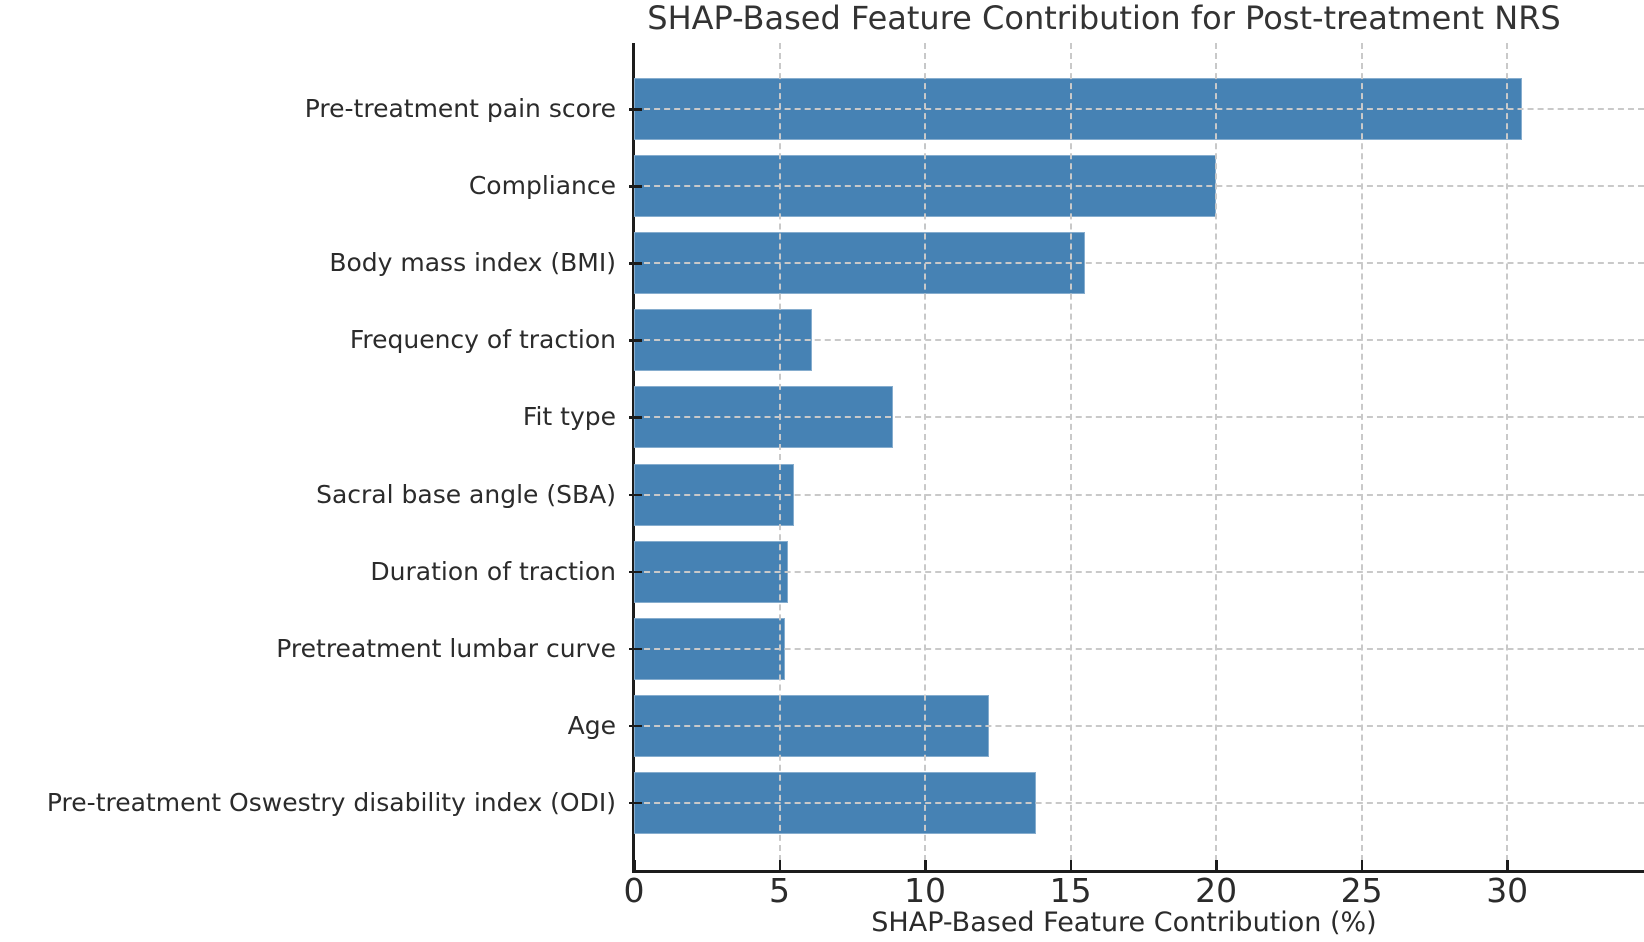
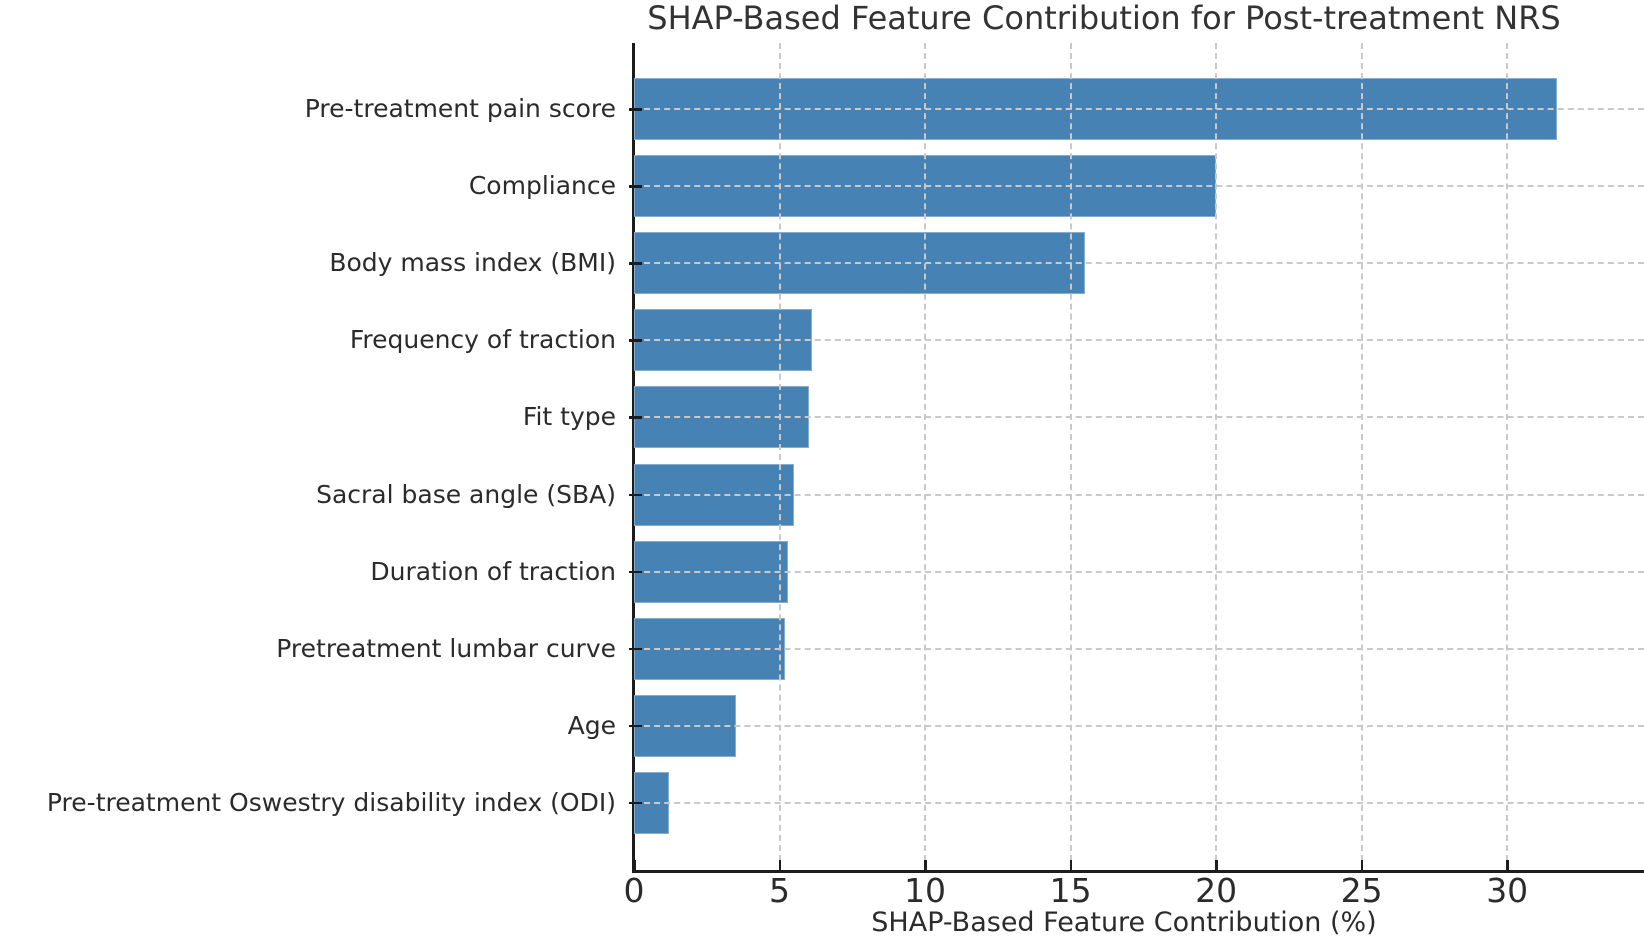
Pre-treatment pain score: 30.5 -> 31.7
Fit type: 8.9 -> 6.0
Age: 12.2 -> 3.5
Pre-treatment Oswestry disability index (ODI): 13.8 -> 1.2
